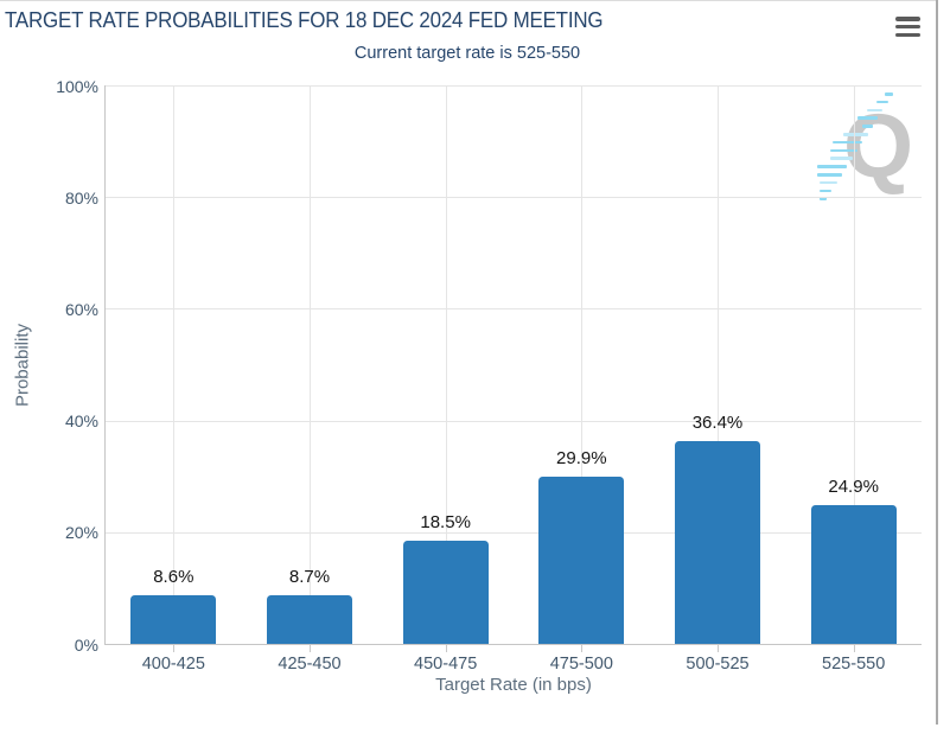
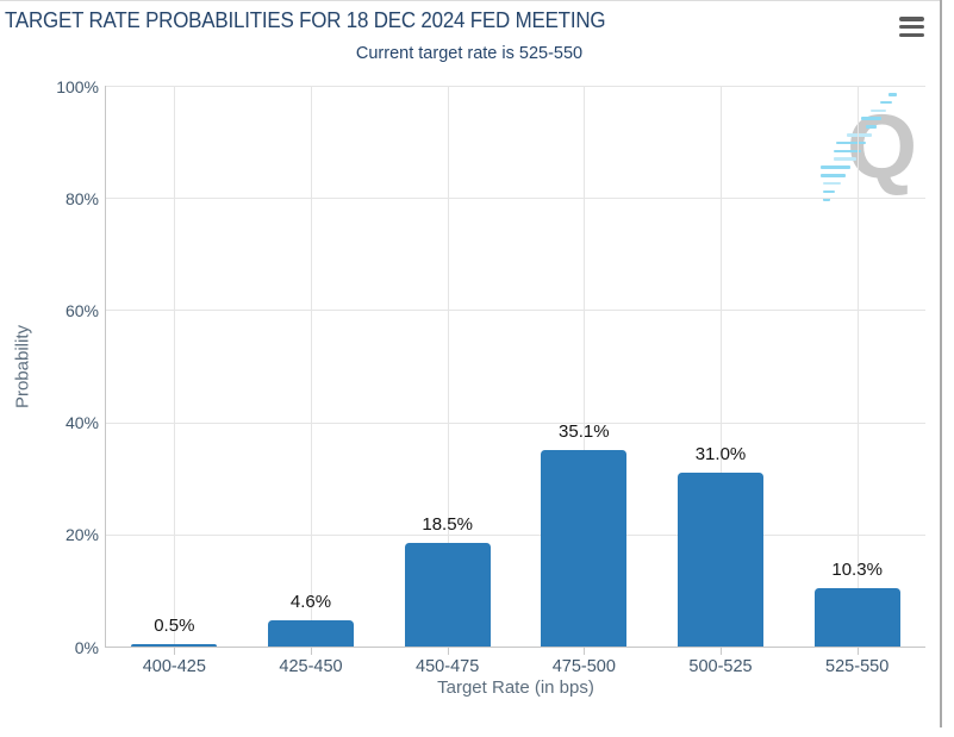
400-425: 8.6% -> 0.5%
425-450: 8.7% -> 4.6%
475-500: 29.9% -> 35.1%
500-525: 36.4% -> 31.0%
525-550: 24.9% -> 10.3%
